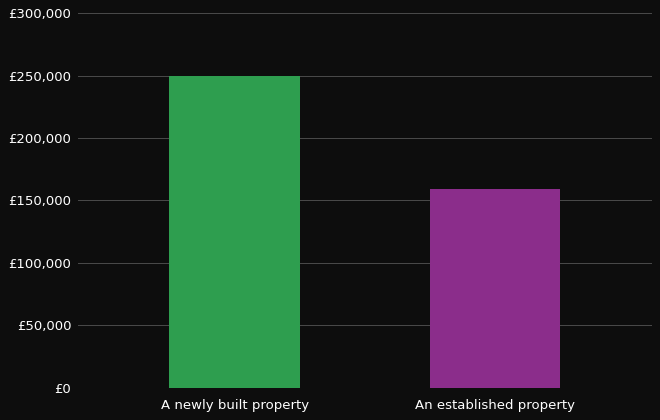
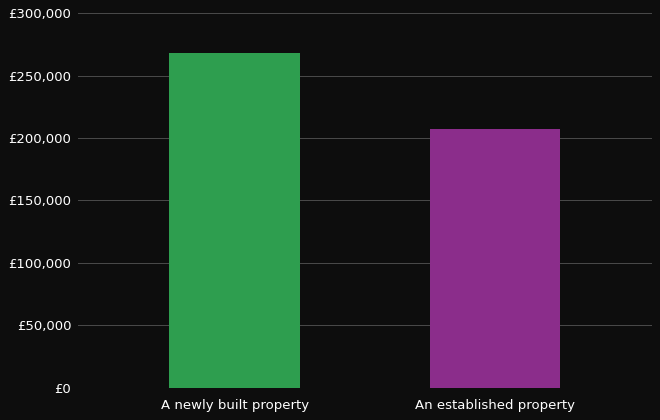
A newly built property: £250,000 -> £268,000
An established property: £159,000 -> £207,000
